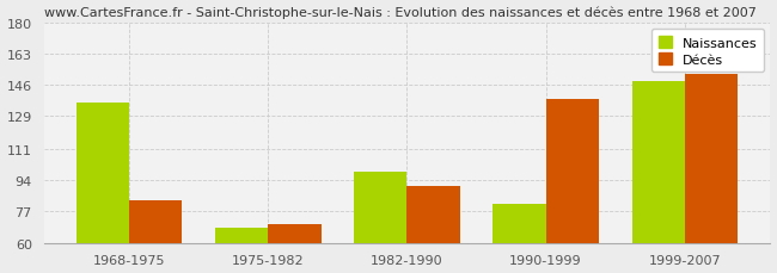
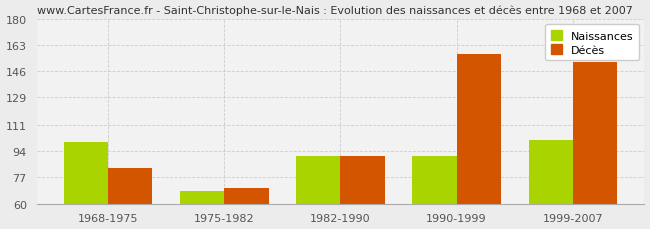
Naissances/1968-1975: 136 -> 100
Naissances/1982-1990: 99 -> 91
Naissances/1990-1999: 81 -> 91
Décès/1990-1999: 138 -> 157
Naissances/1999-2007: 148 -> 101
